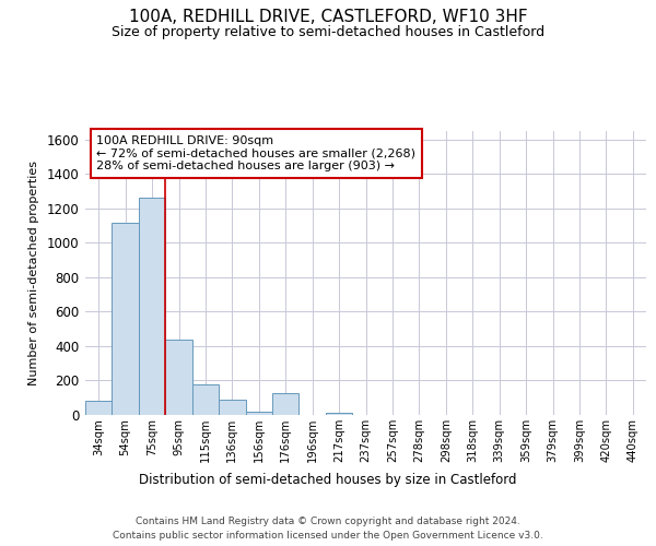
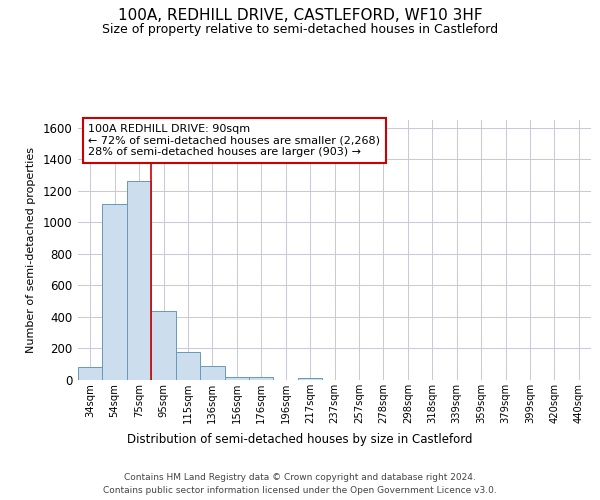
176sqm: 130 -> 20
